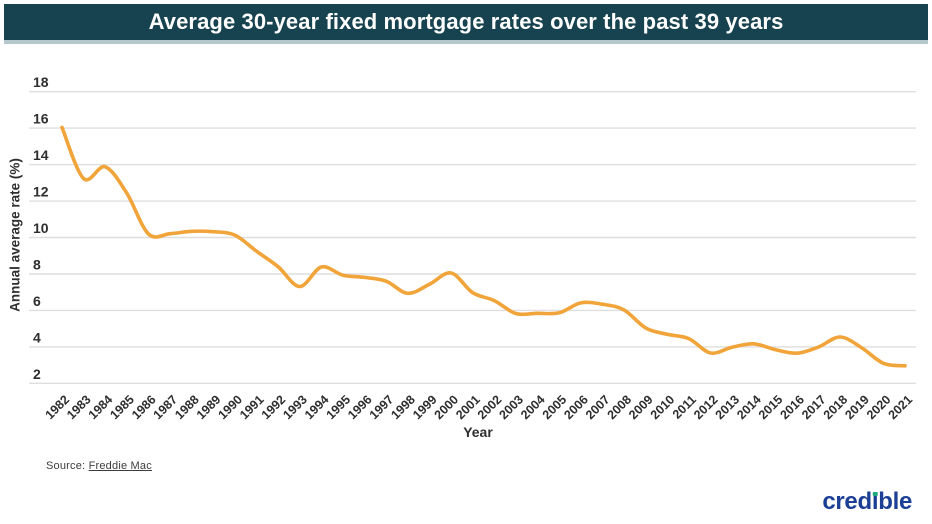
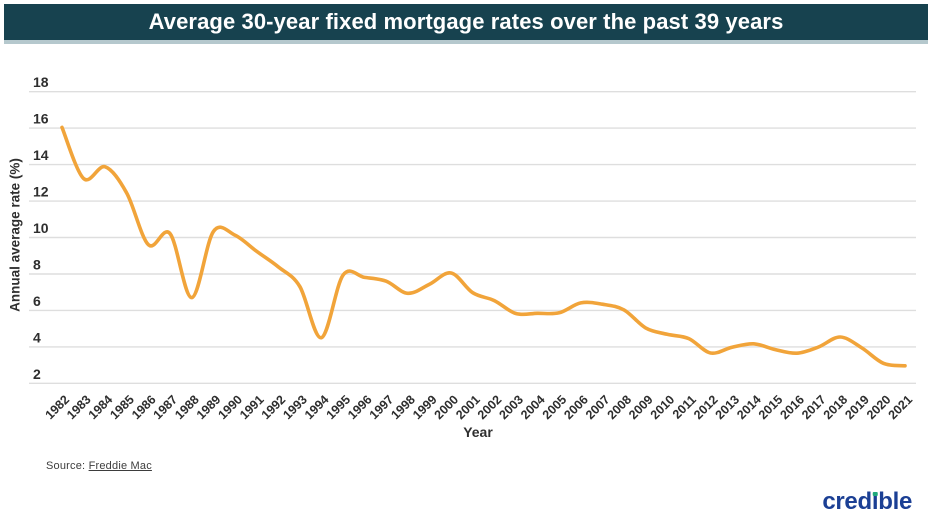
1986: 10.2 -> 9.6
1988: 10.3 -> 6.7
1994: 8.4 -> 4.5
